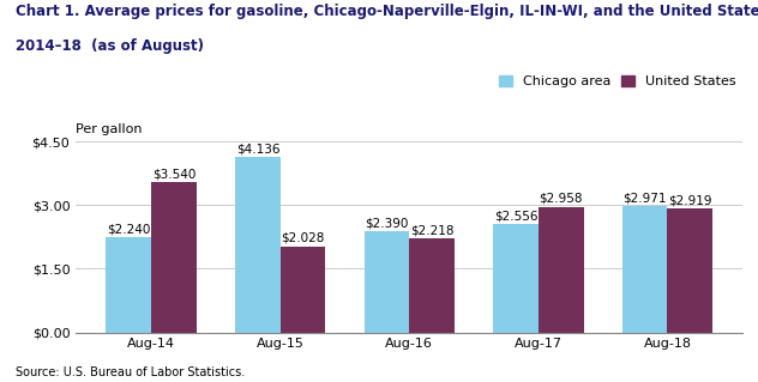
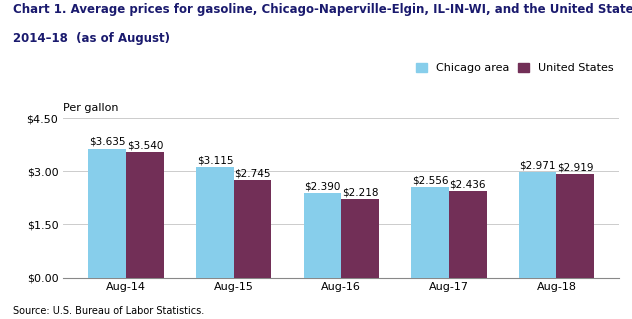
Chicago area/Aug-14: $2.240 -> $3.635
Chicago area/Aug-15: $4.136 -> $3.115
United States/Aug-15: $2.028 -> $2.745
United States/Aug-17: $2.958 -> $2.436
